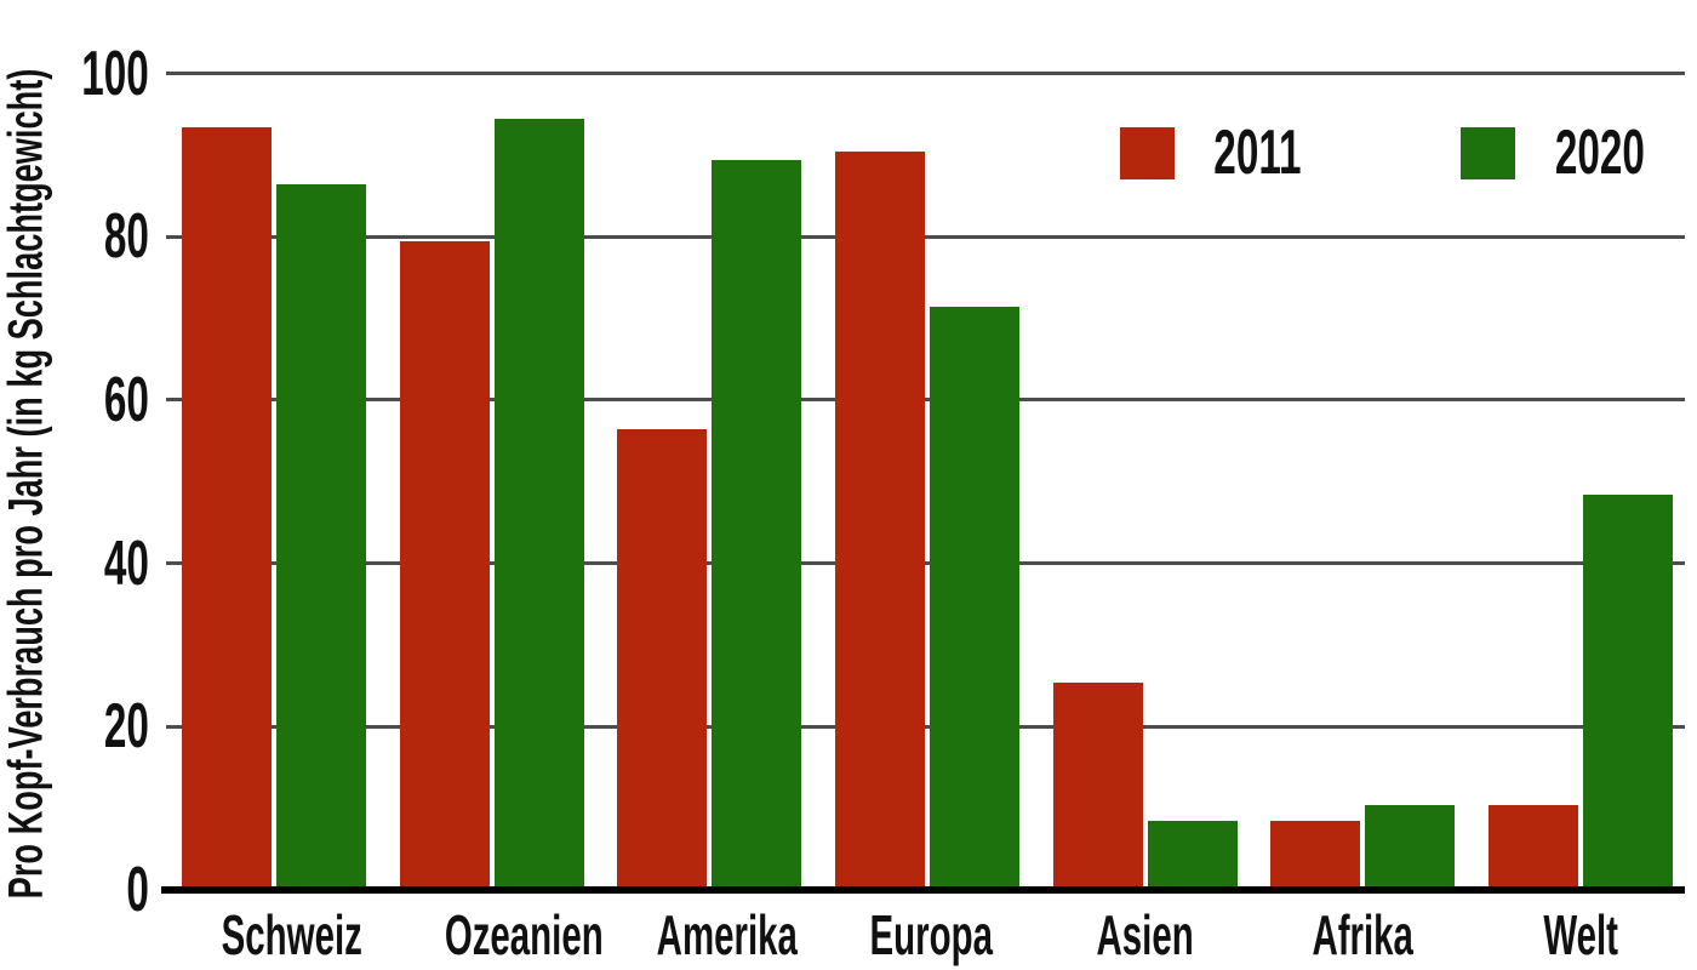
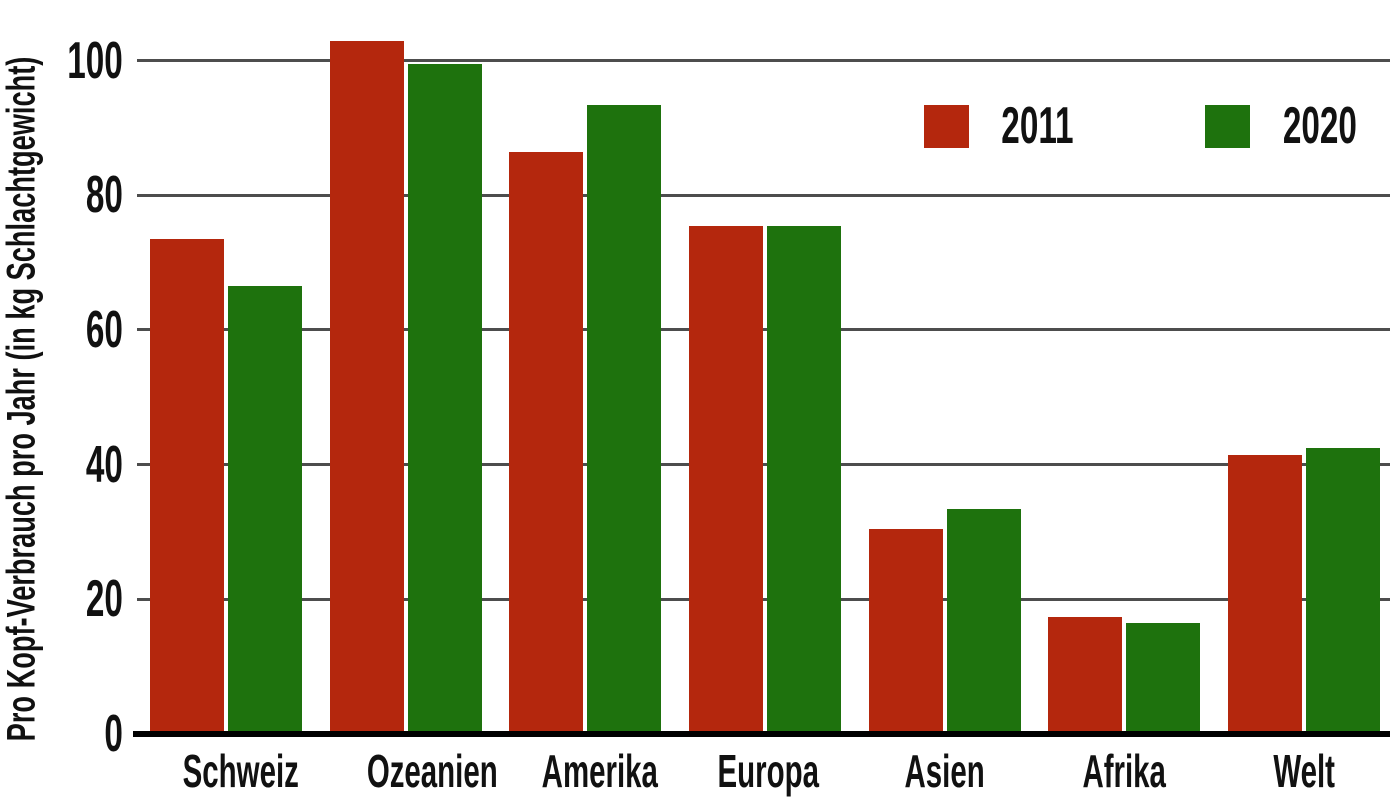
2011/Schweiz: 93 -> 73
2020/Schweiz: 86 -> 66
2011/Ozeanien: 79 -> 102
2020/Ozeanien: 94 -> 99
2011/Amerika: 56 -> 86
2020/Amerika: 89 -> 93
2011/Europa: 90 -> 75
2020/Europa: 71 -> 75
2011/Asien: 25 -> 30
2020/Asien: 8 -> 33
2011/Afrika: 8 -> 17
2020/Afrika: 10 -> 16
2011/Welt: 10 -> 41
2020/Welt: 48 -> 42
